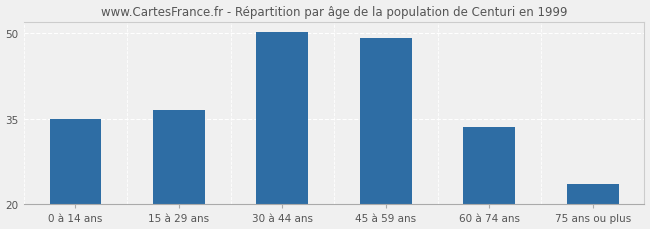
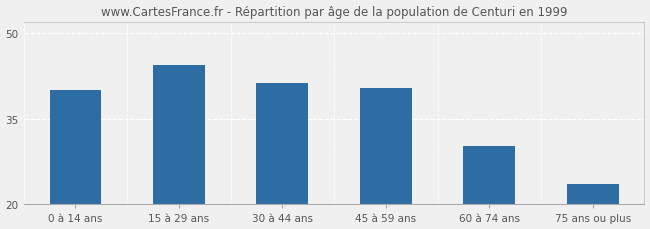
0 à 14 ans: 35.0 -> 40.0
15 à 29 ans: 36.5 -> 44.4
30 à 44 ans: 50.2 -> 41.2
45 à 59 ans: 49.2 -> 40.4
60 à 74 ans: 33.5 -> 30.2
